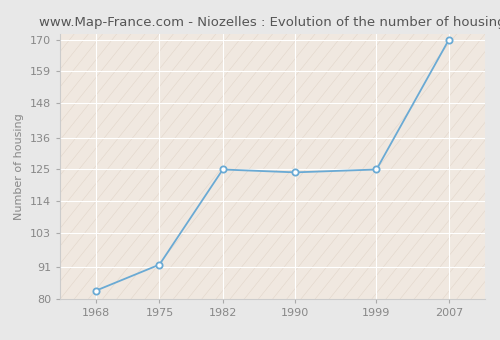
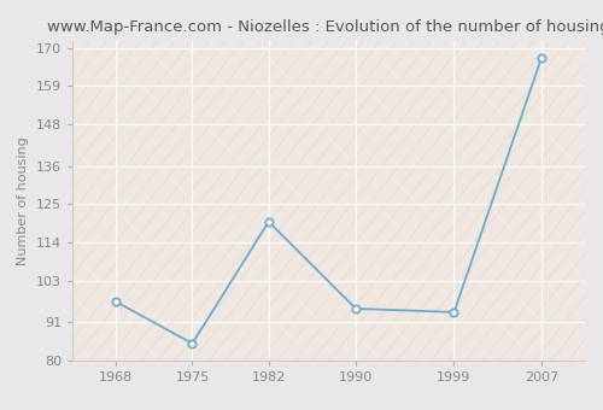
1968: 83 -> 97
1975: 92 -> 85
1982: 125 -> 120
1990: 124 -> 95
1999: 125 -> 94
2007: 170 -> 167
